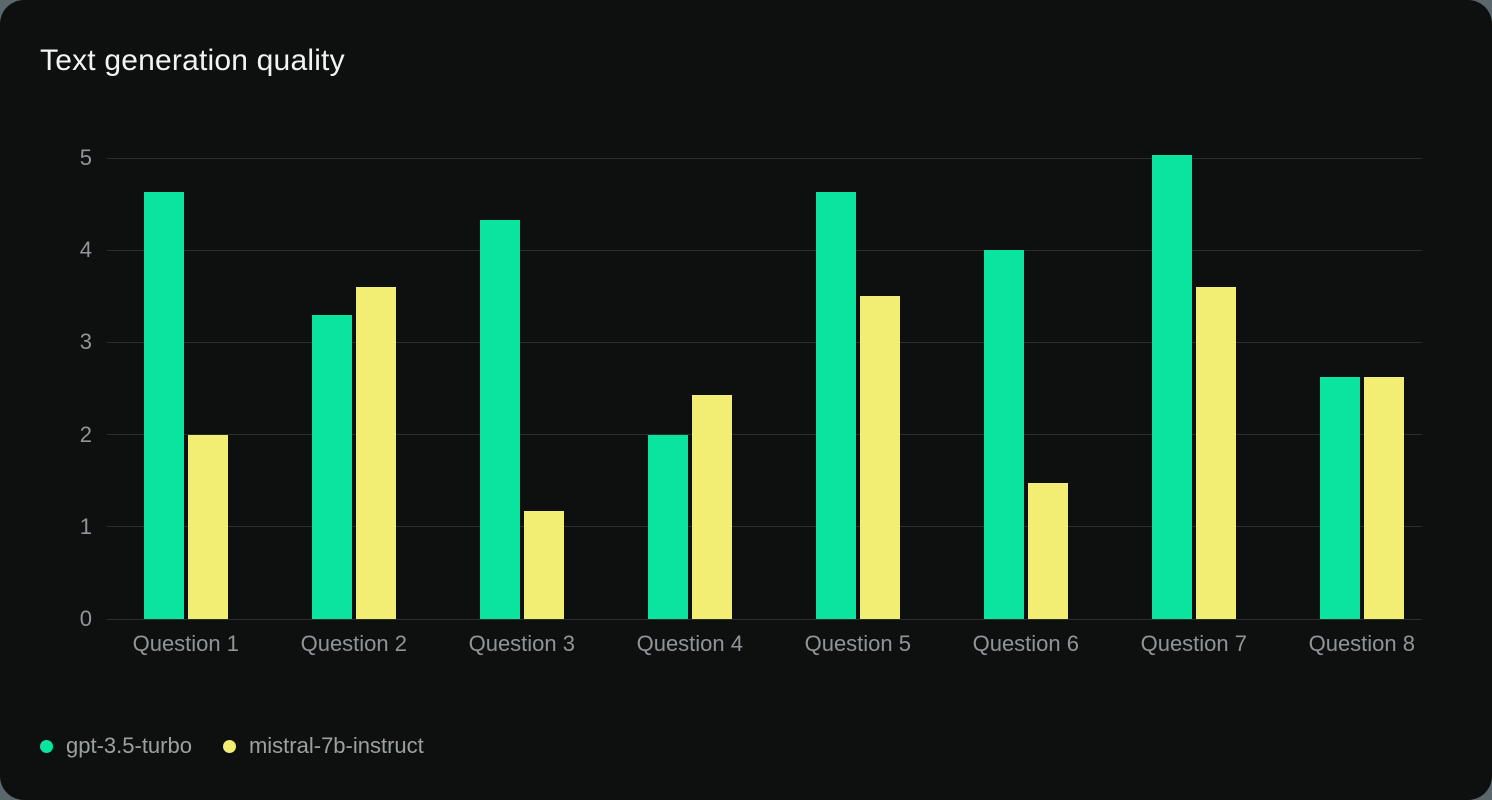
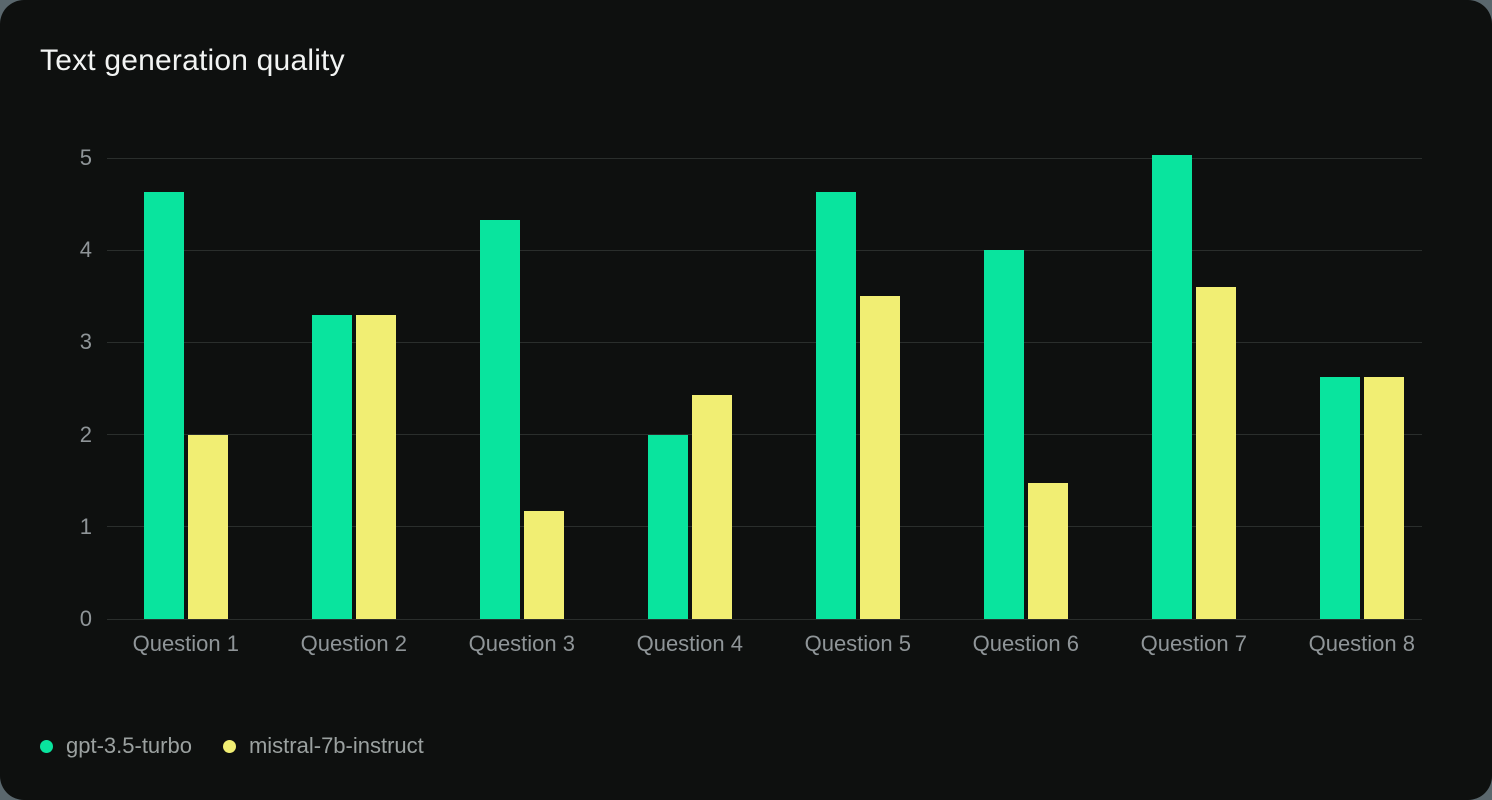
mistral-7b-instruct/Question 2: 3.6 -> 3.3
